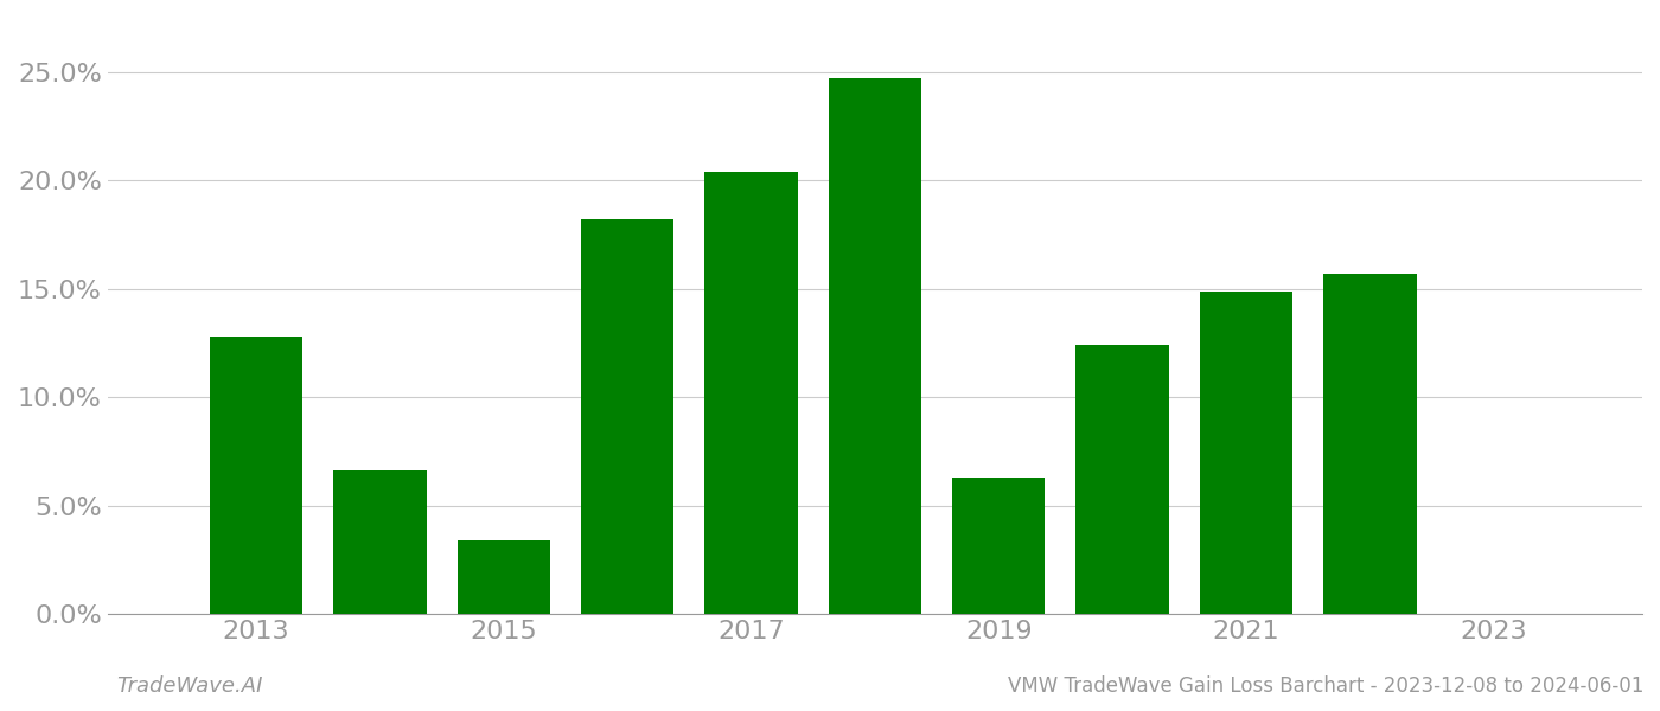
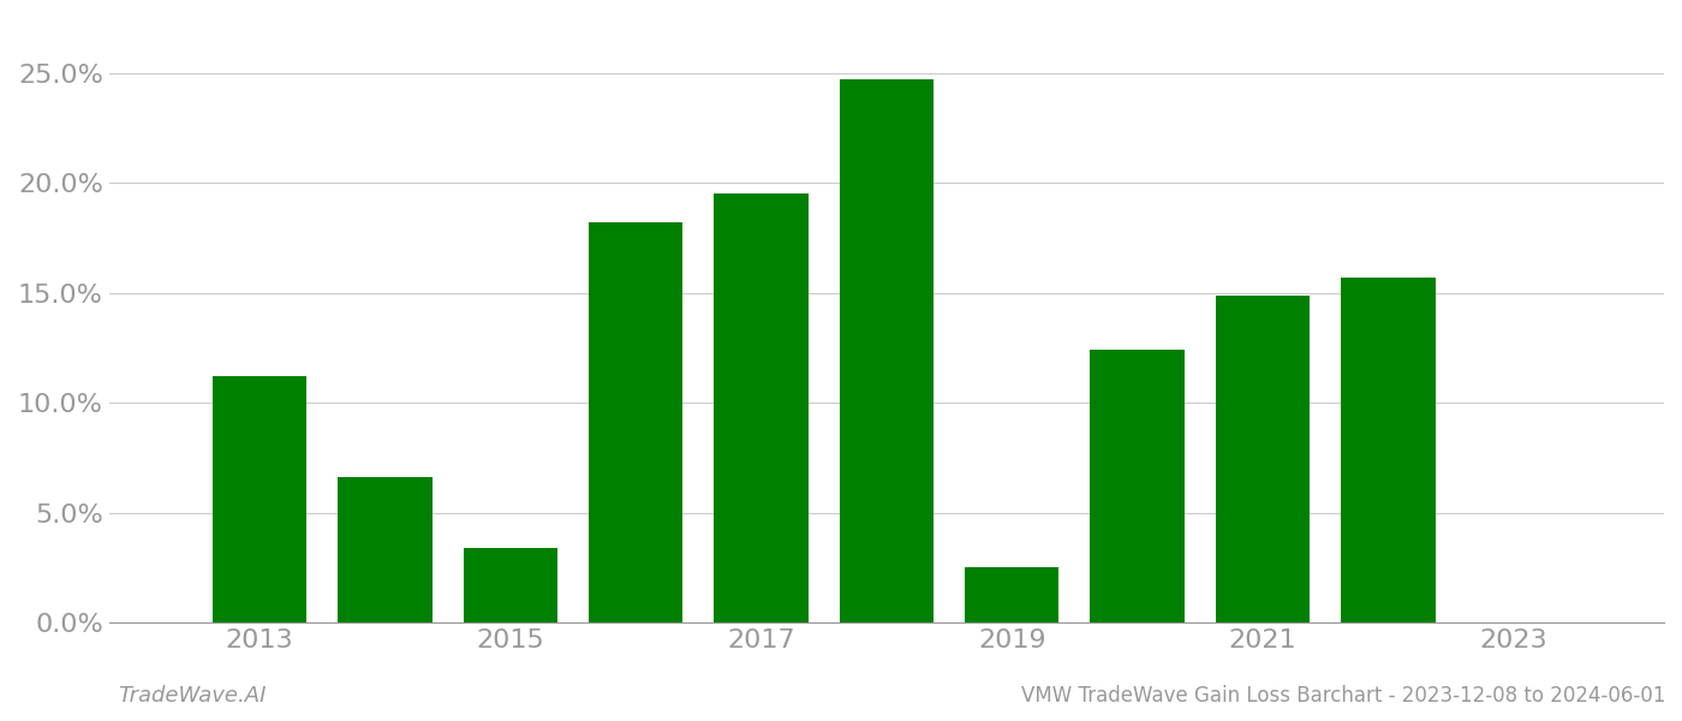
2013: 12.8% -> 11.2%
2017: 20.4% -> 19.5%
2019: 6.3% -> 2.5%
